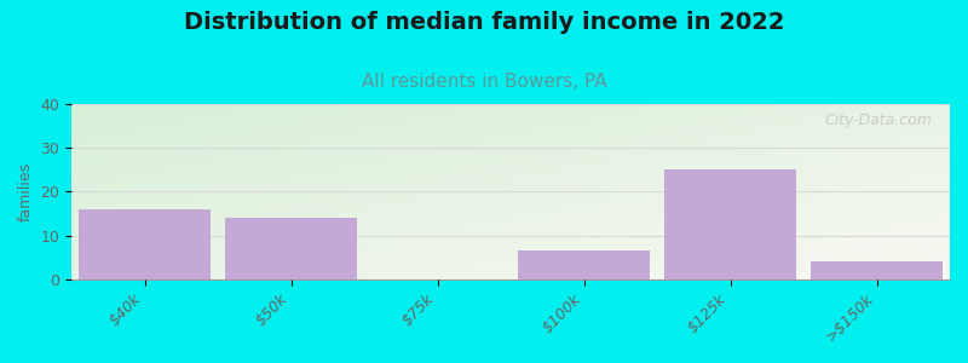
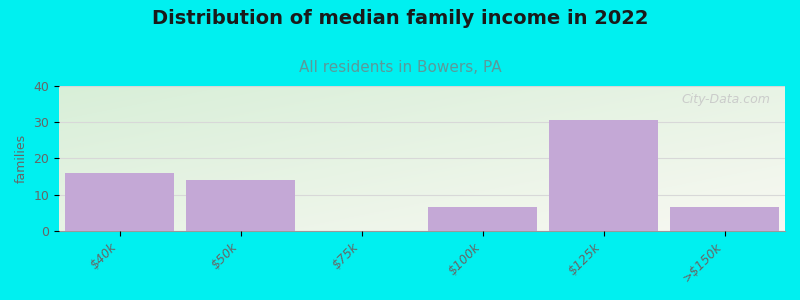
$125k: 25.0 -> 30.5
>$150k: 4.0 -> 6.5
